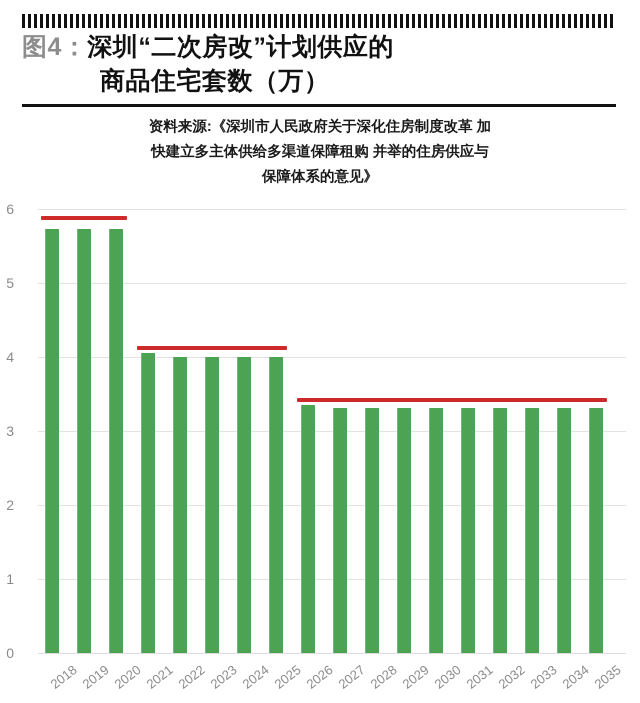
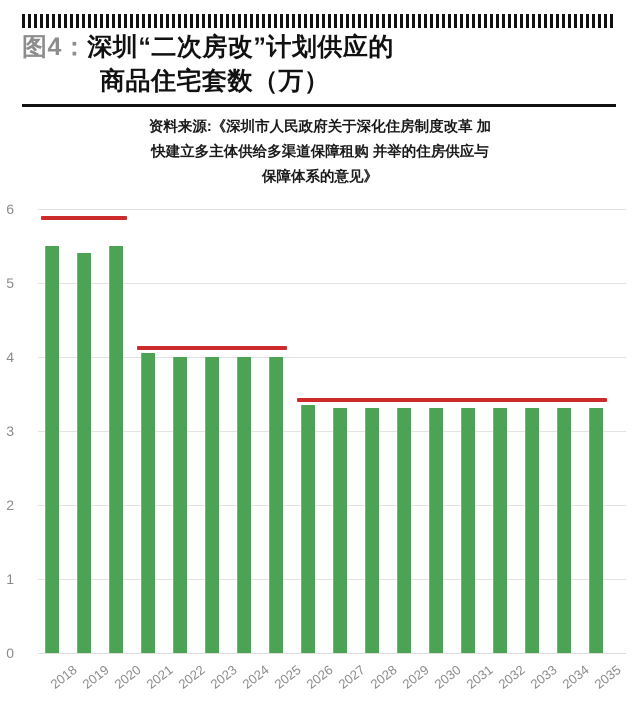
2018: 5.7 -> 5.5
2019: 5.7 -> 5.4
2020: 5.7 -> 5.5
